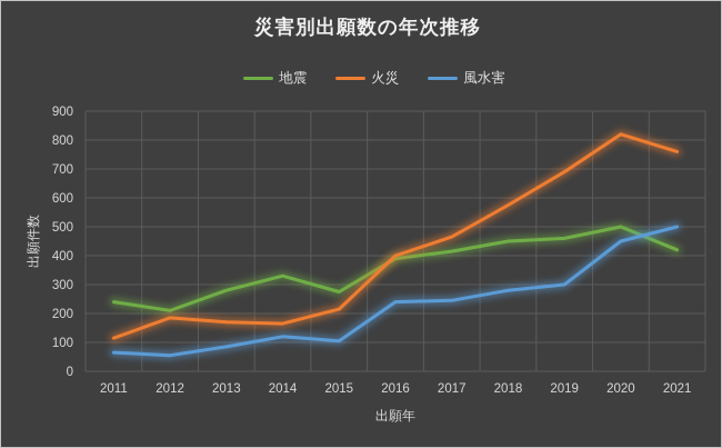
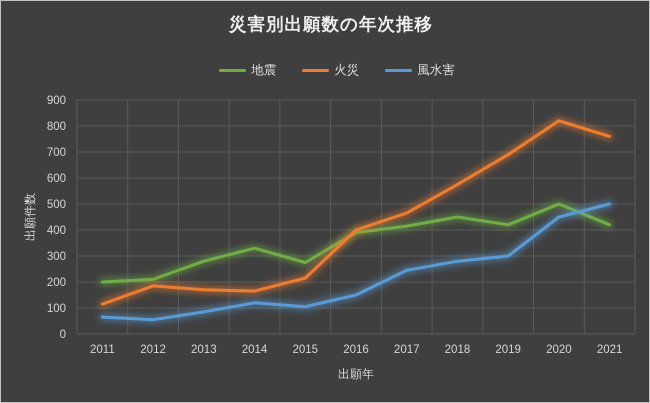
地震/2011: 240 -> 200
風水害/2016: 240 -> 150
地震/2019: 460 -> 420
